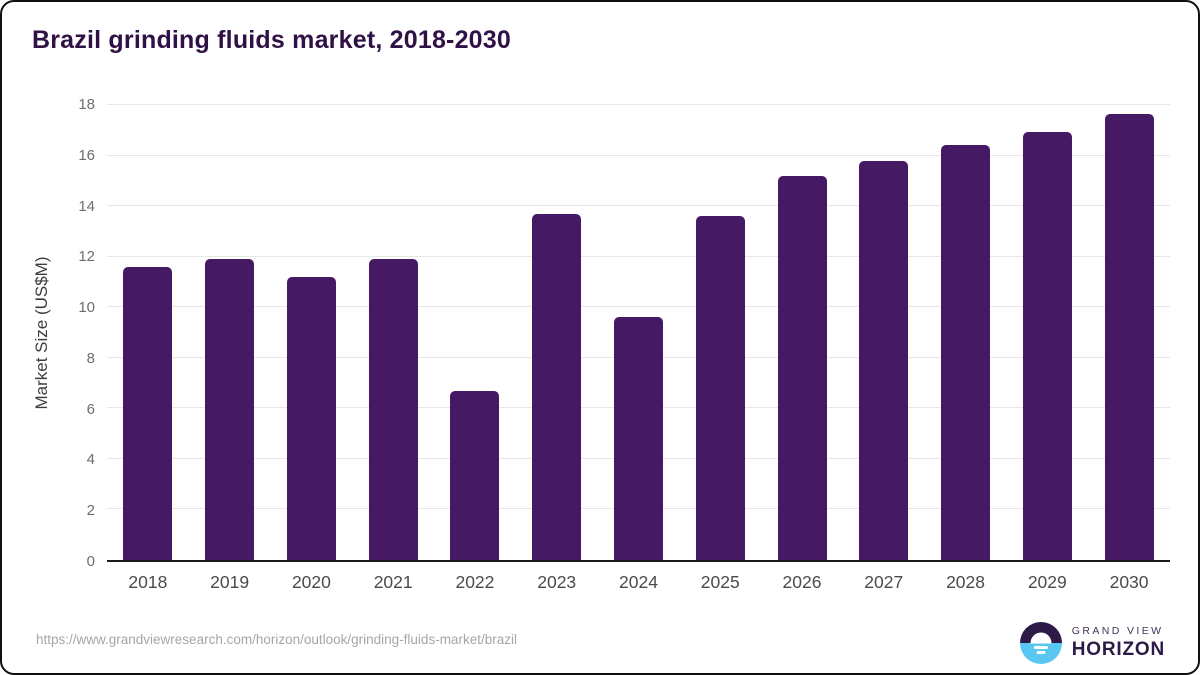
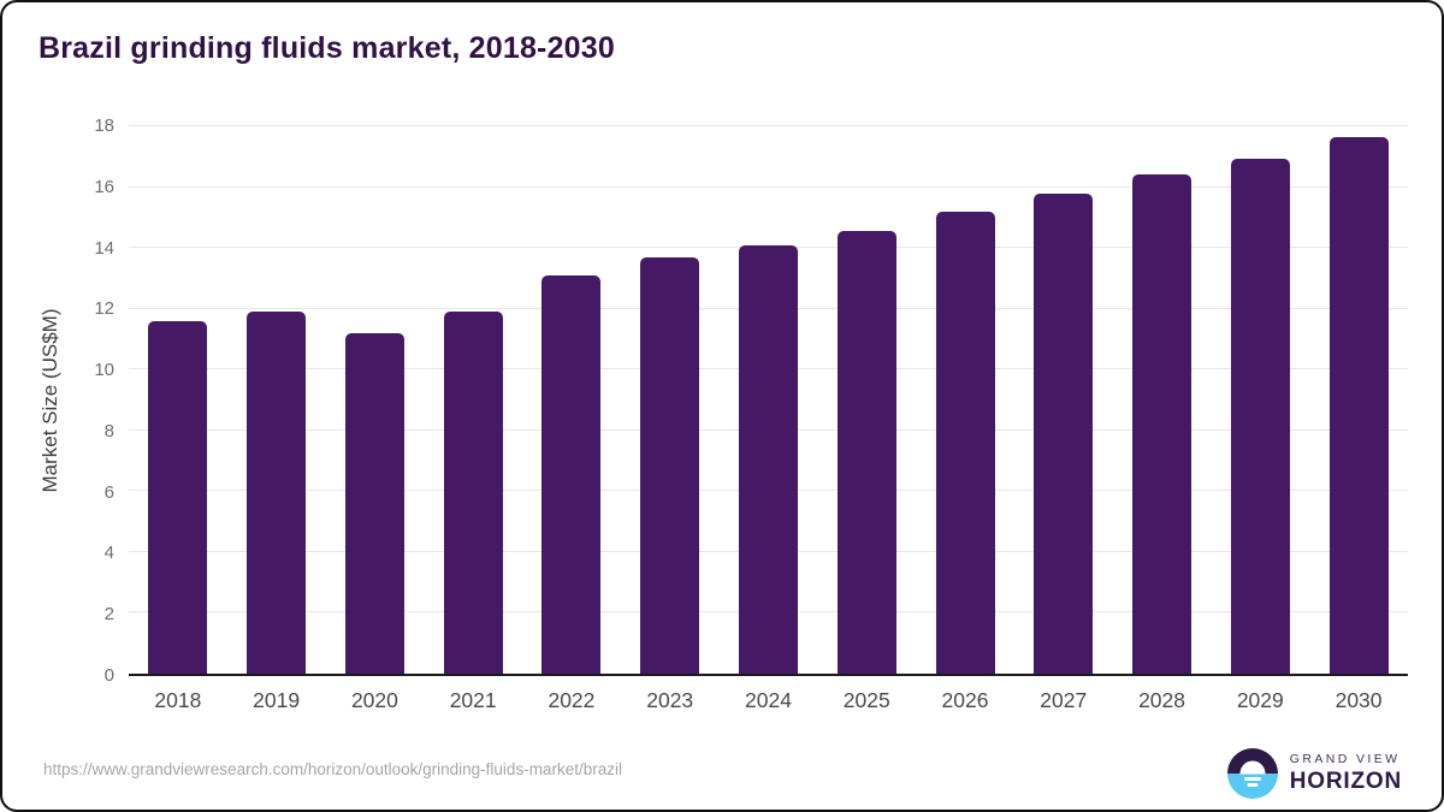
2022: 6.7 -> 13.1
2024: 9.6 -> 14.1
2025: 13.6 -> 14.6
